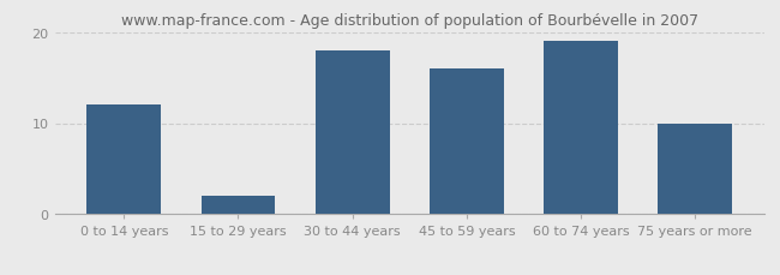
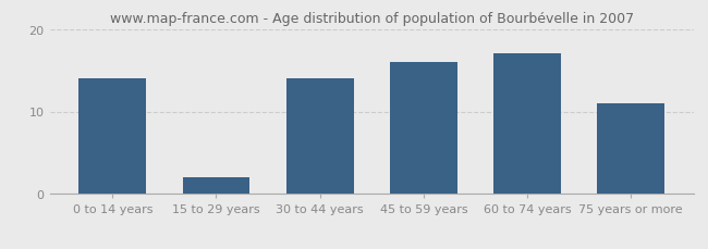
0 to 14 years: 12 -> 14
30 to 44 years: 18 -> 14
60 to 74 years: 19 -> 17
75 years or more: 10 -> 11
